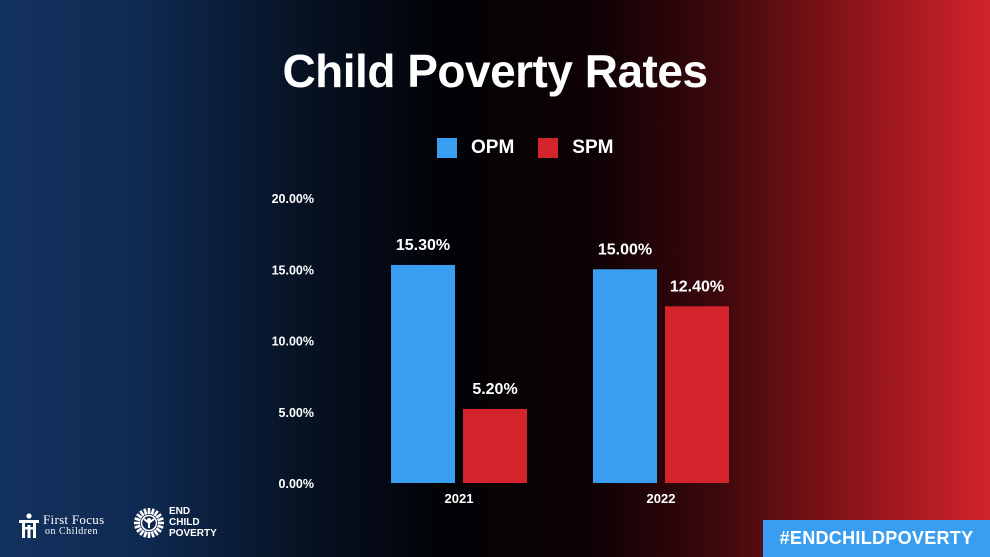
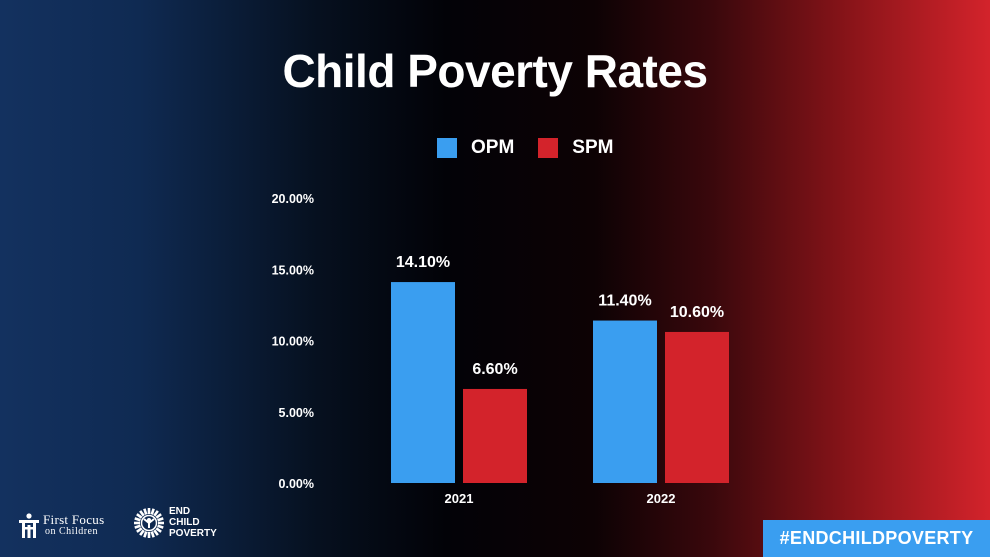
OPM/2021: 15.30% -> 14.10%
SPM/2021: 5.20% -> 6.60%
OPM/2022: 15.00% -> 11.40%
SPM/2022: 12.40% -> 10.60%
